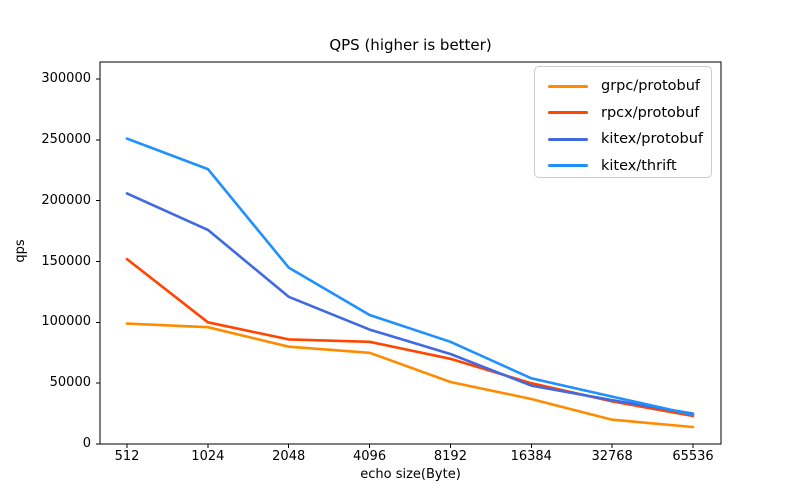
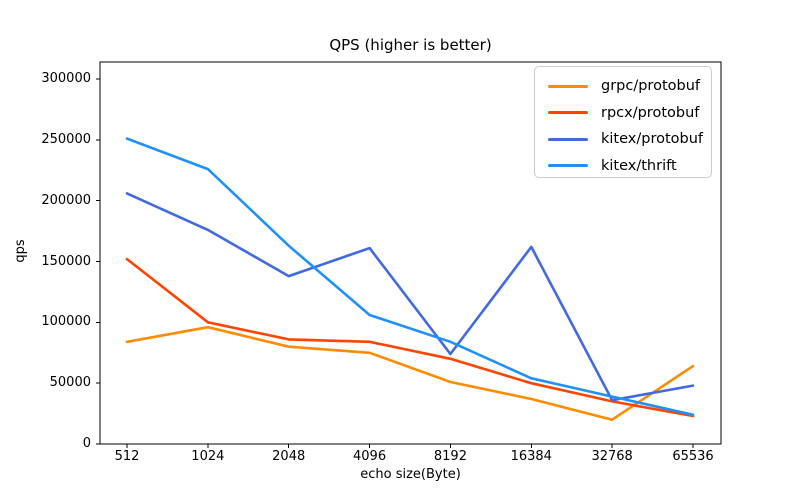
grpc/protobuf/512: 99000 -> 84000
kitex/protobuf/2048: 121000 -> 138000
kitex/thrift/2048: 145000 -> 163000
kitex/protobuf/4096: 94000 -> 161000
kitex/protobuf/16384: 48000 -> 162000
grpc/protobuf/65536: 14000 -> 64000
kitex/protobuf/65536: 25000 -> 48000
